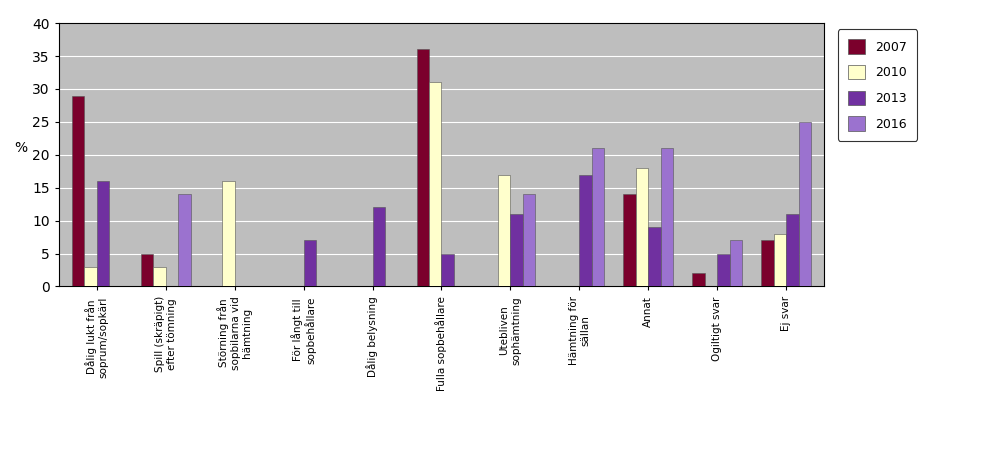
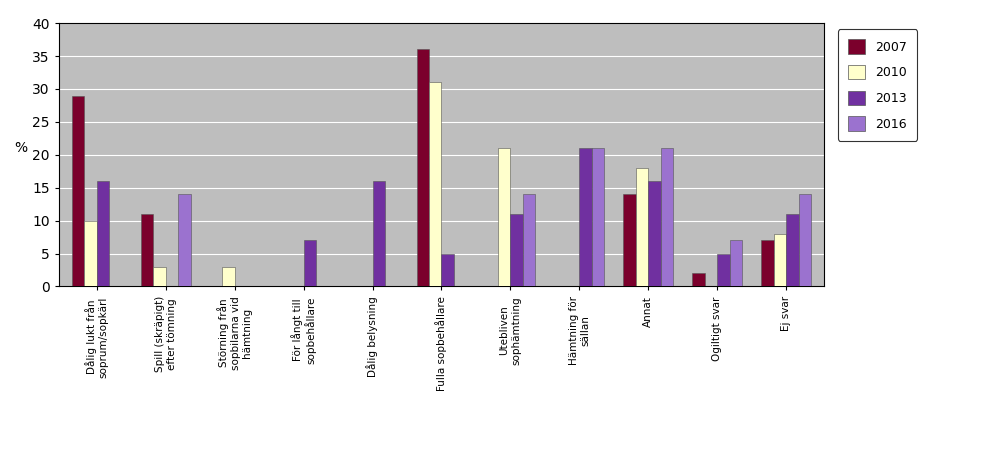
2010/Dålig lukt från soprum/sopkärl: 3 -> 10
2007/Spill (skräpigt) efter tömning: 5 -> 11
2010/Störning från sopbilarna vid hämtning: 16 -> 3
2013/Dålig belysning: 12 -> 16
2010/Utebliven sophämtning: 17 -> 21
2013/Hämtning för sällan: 17 -> 21
2013/Annat: 9 -> 16
2016/Ej svar: 25 -> 14
